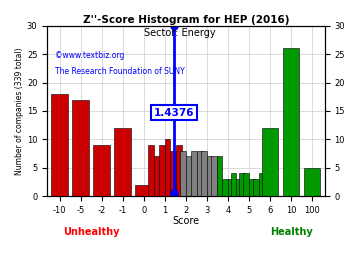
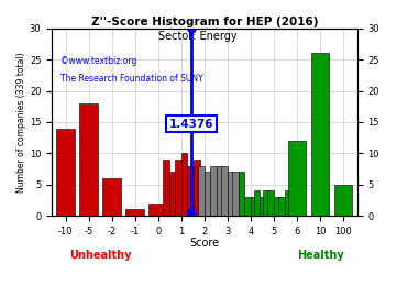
-10: 18 -> 14
-5: 17 -> 18
-2: 9 -> 6
-1: 12 -> 1
